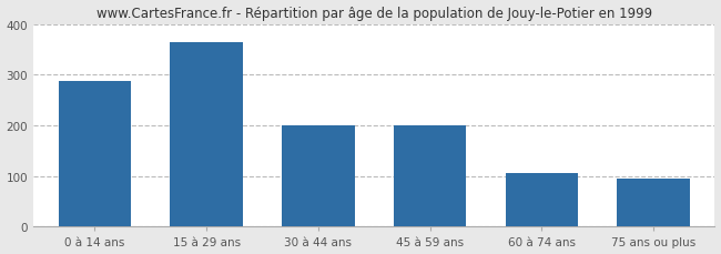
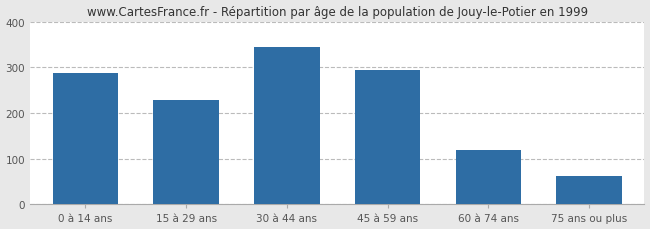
15 à 29 ans: 365 -> 228
30 à 44 ans: 200 -> 345
45 à 59 ans: 200 -> 293
60 à 74 ans: 105 -> 120
75 ans ou plus: 95 -> 62
